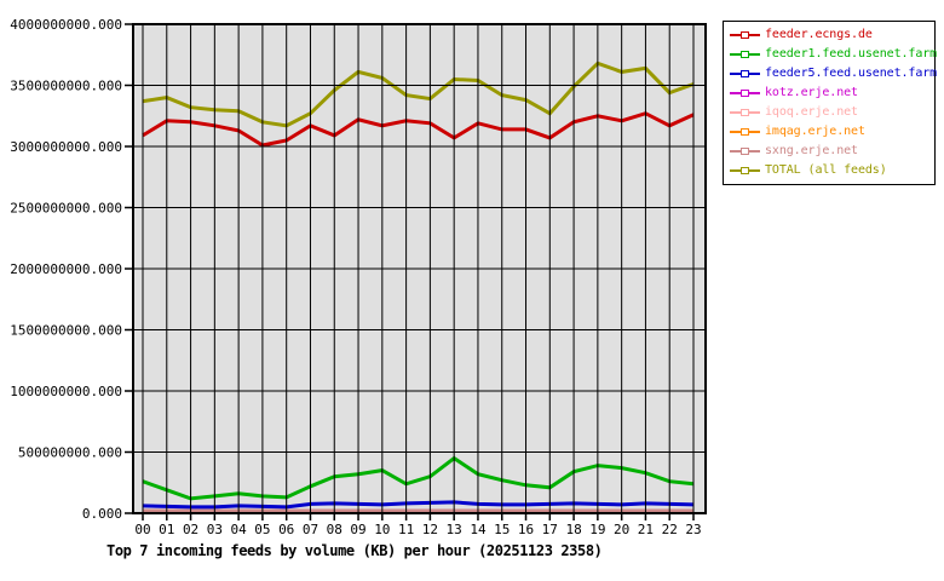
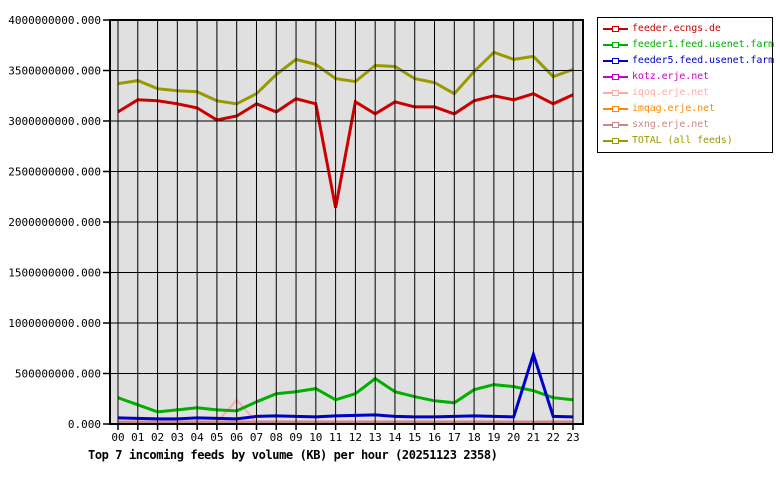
iqoq.erje.net/06: 20000000 -> 240000000
feeder.ecngs.de/11: 3210000000 -> 2140000000
feeder5.feed.usenet.farm/21: 80000000 -> 690000000
